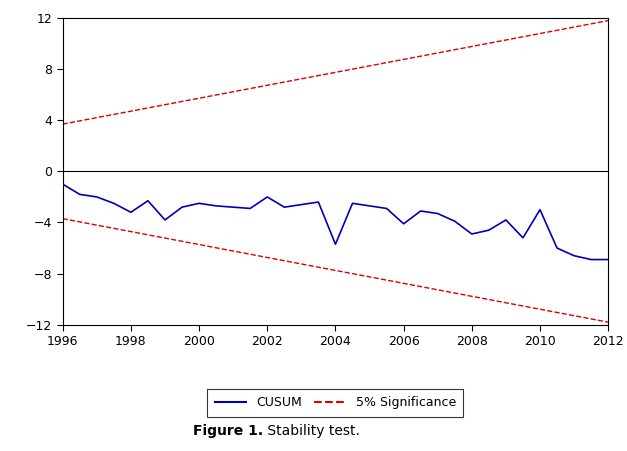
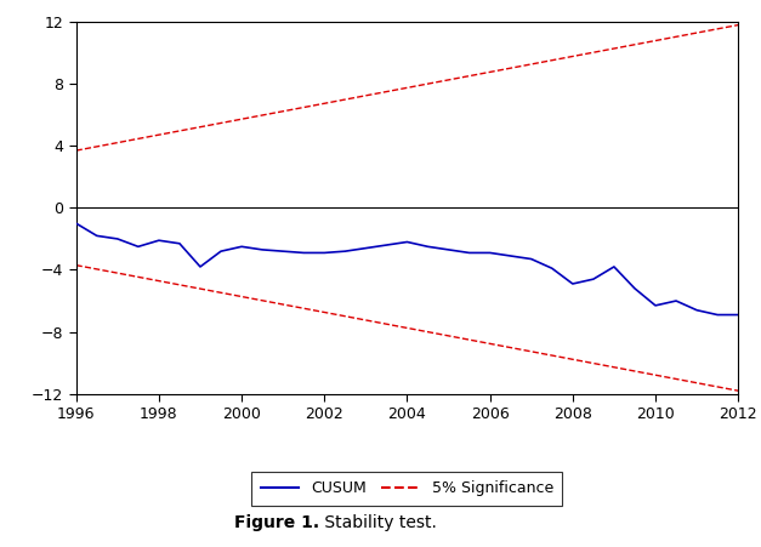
1998: -3.2 -> -2.1
2002: -2.0 -> -2.9
2004: -5.7 -> -2.2
2006: -4.1 -> -2.9
2010: -3.0 -> -6.3
